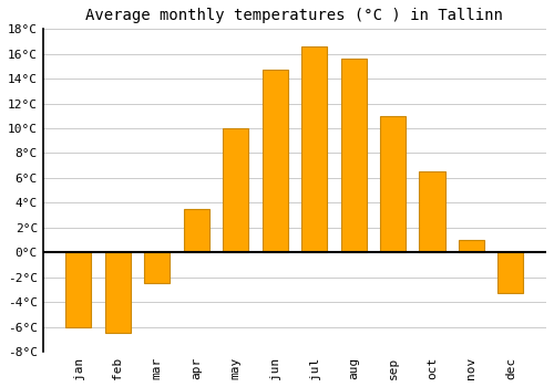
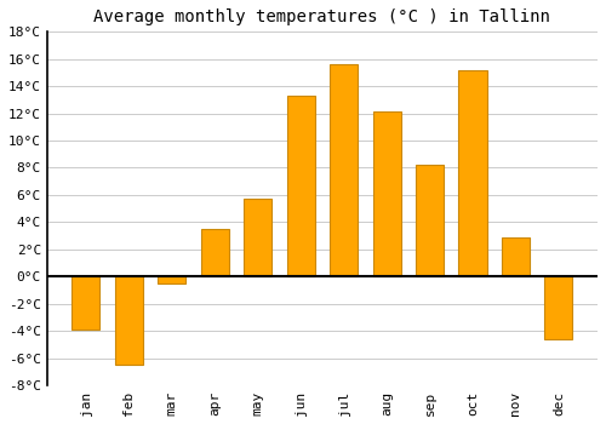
jan: -6.0°C -> -3.9°C
mar: -2.5°C -> -0.5°C
may: 10.0°C -> 5.7°C
jun: 14.7°C -> 13.3°C
jul: 16.6°C -> 15.6°C
aug: 15.6°C -> 12.1°C
sep: 11.0°C -> 8.2°C
oct: 6.5°C -> 15.2°C
nov: 1.0°C -> 2.9°C
dec: -3.3°C -> -4.6°C
